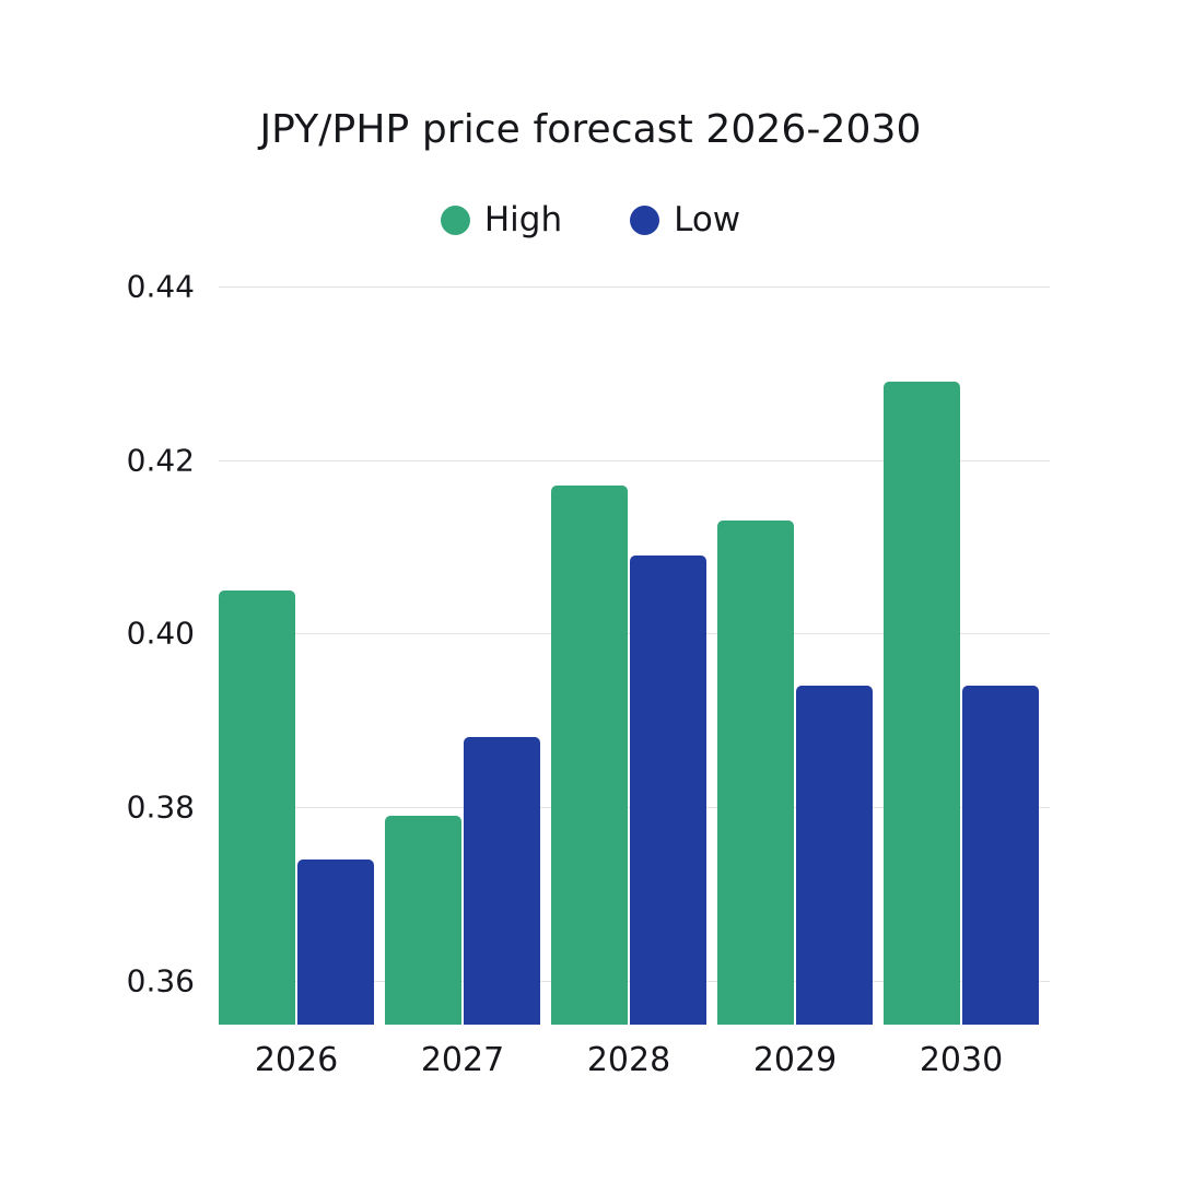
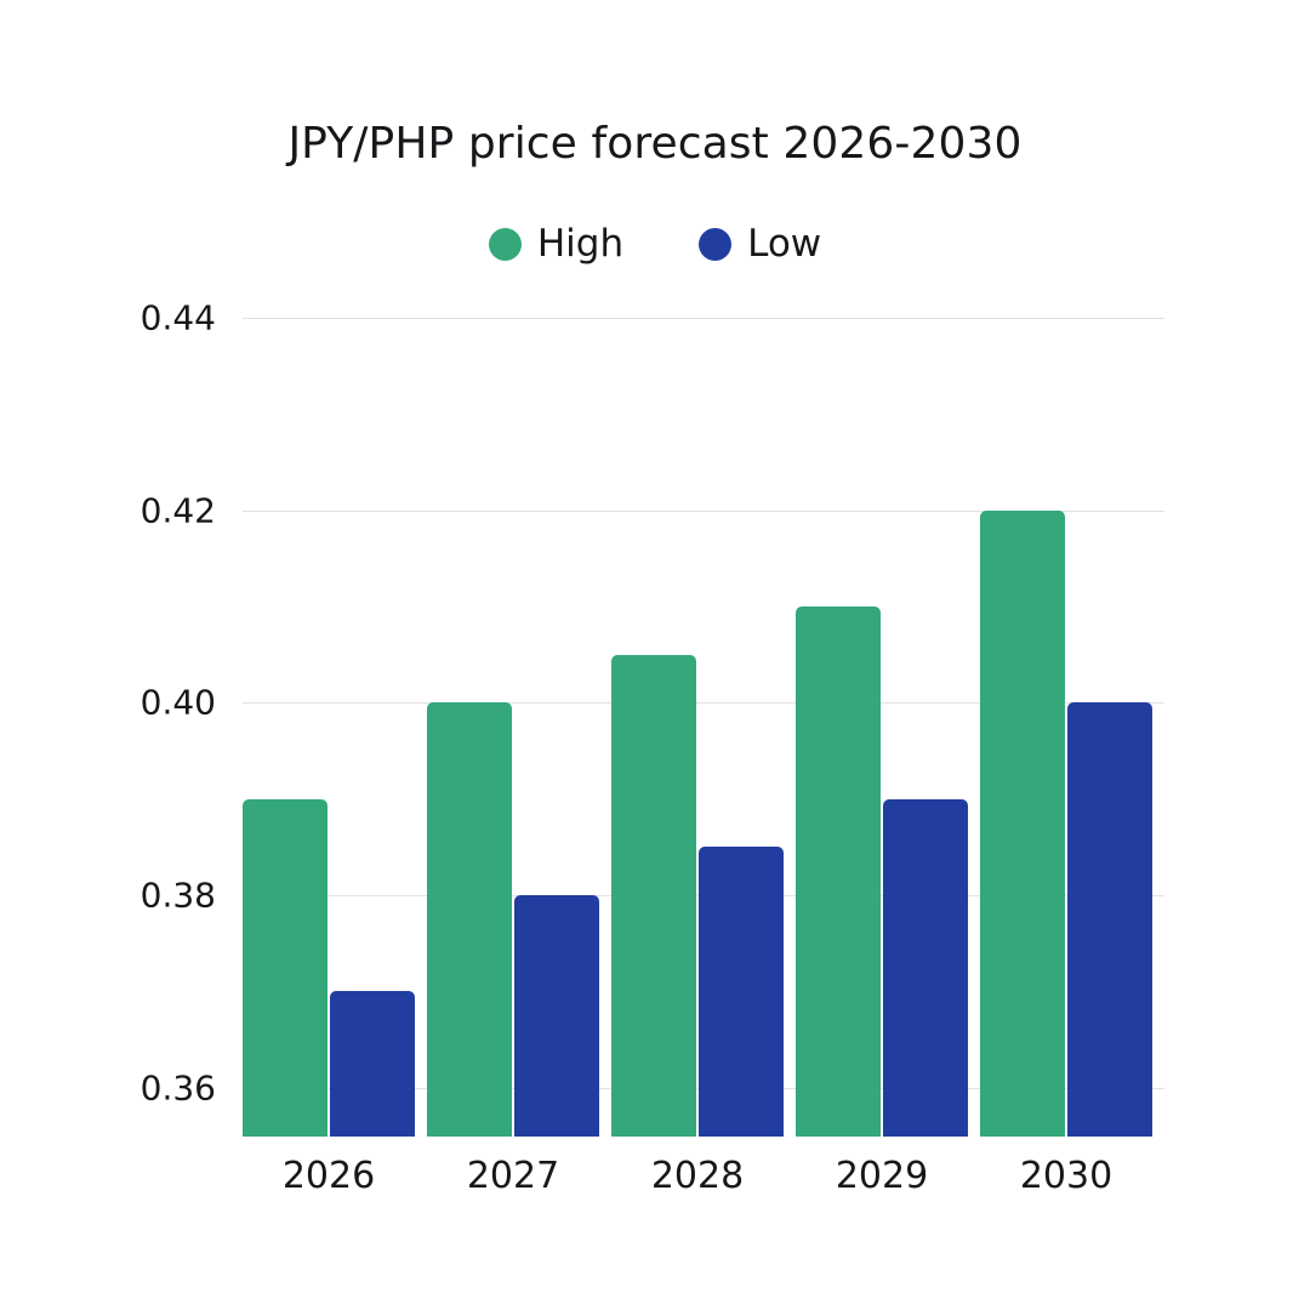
High/2026: 0.405 -> 0.390
Low/2026: 0.374 -> 0.370
High/2027: 0.379 -> 0.400
Low/2027: 0.388 -> 0.380
High/2028: 0.417 -> 0.405
Low/2028: 0.409 -> 0.385
High/2029: 0.413 -> 0.410
Low/2029: 0.394 -> 0.390
High/2030: 0.429 -> 0.420
Low/2030: 0.394 -> 0.400
